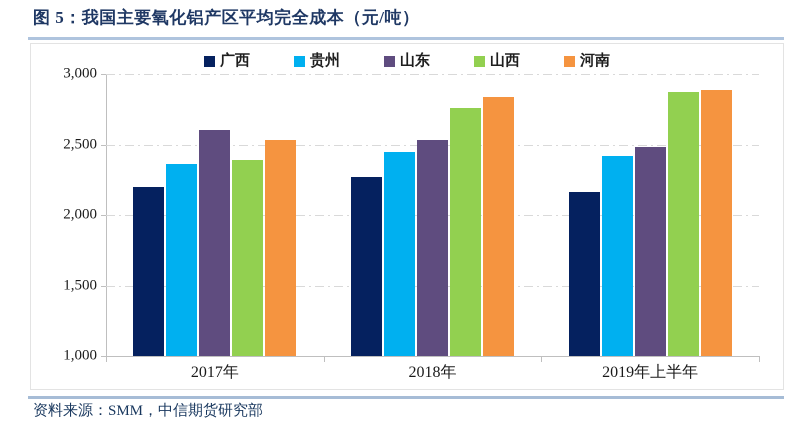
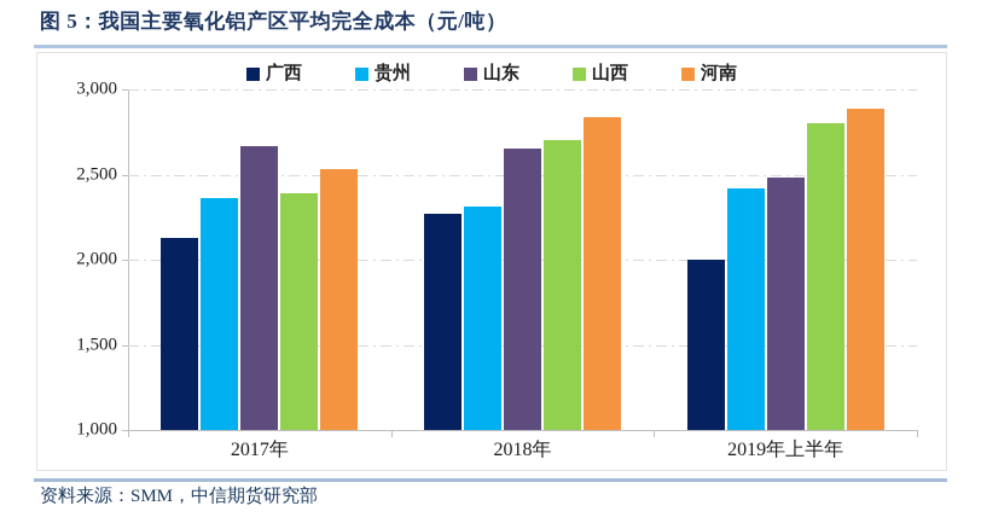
广西/2017年: 2200 -> 2130
山东/2017年: 2600 -> 2670
贵州/2018年: 2450 -> 2310
山东/2018年: 2530 -> 2650
山西/2018年: 2760 -> 2700
广西/2019年上半年: 2160 -> 2000
山西/2019年上半年: 2870 -> 2800
